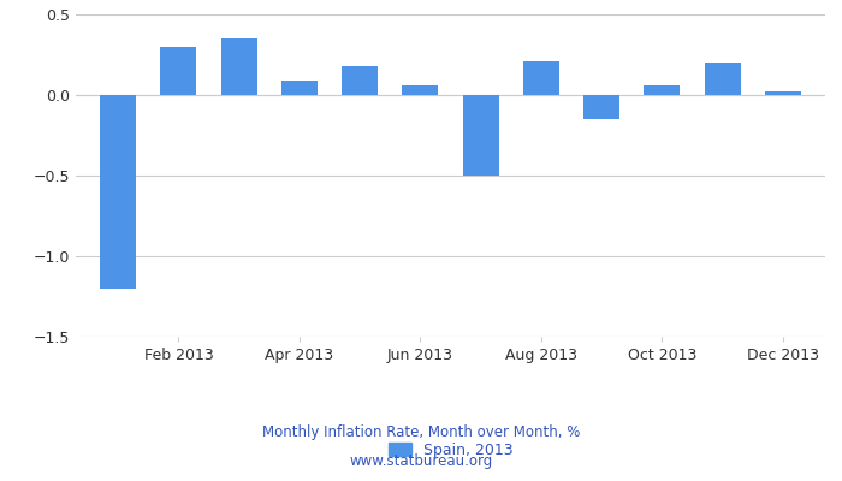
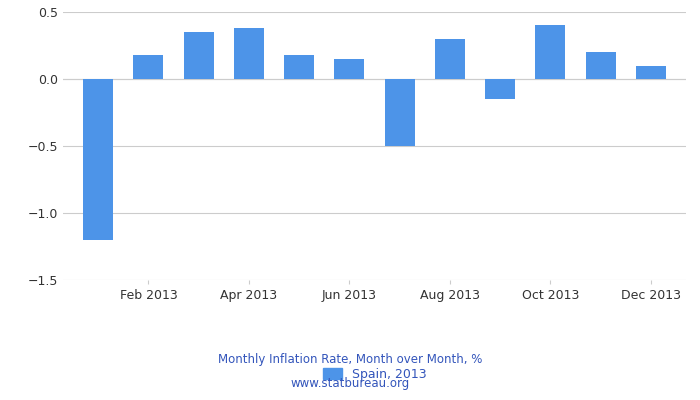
Feb 2013: 0.30 -> 0.18
Apr 2013: 0.09 -> 0.38
Jun 2013: 0.06 -> 0.15
Aug 2013: 0.21 -> 0.30
Oct 2013: 0.06 -> 0.40
Dec 2013: 0.02 -> 0.10
